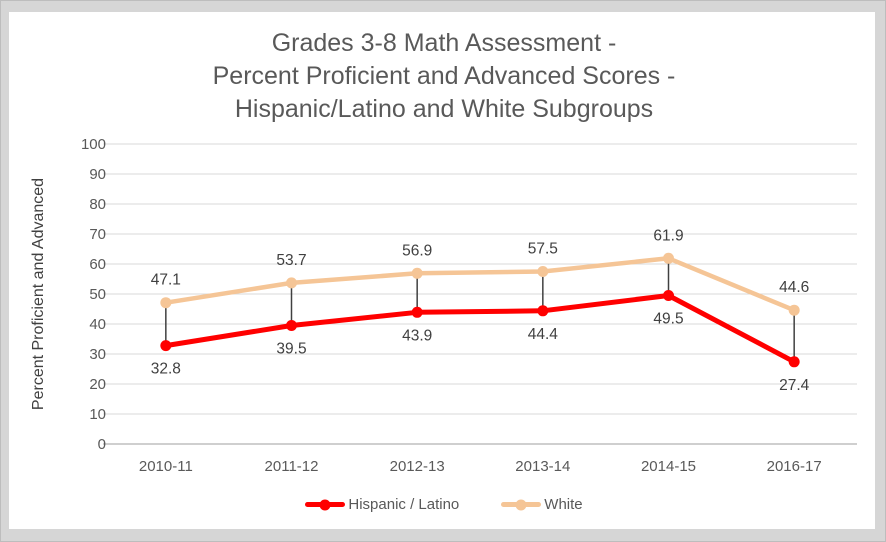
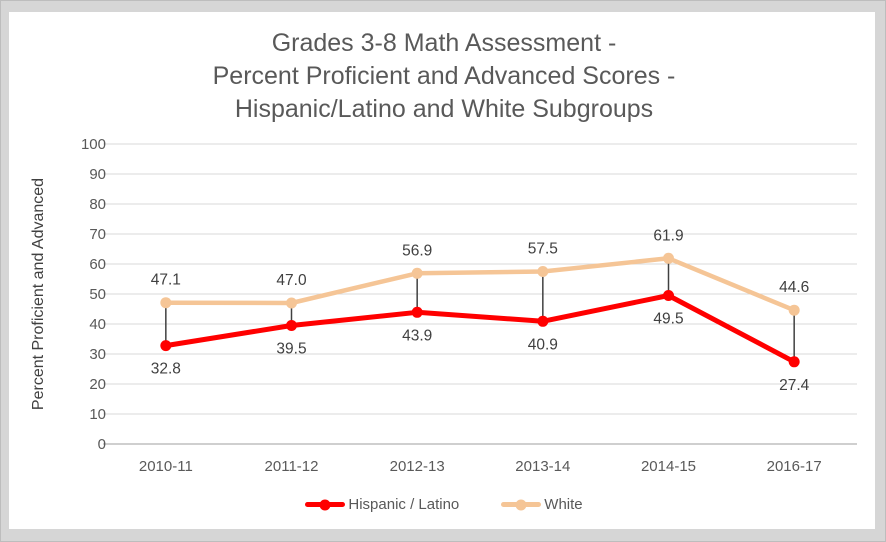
White/2011-12: 53.7 -> 47.0
Hispanic / Latino/2013-14: 44.4 -> 40.9
